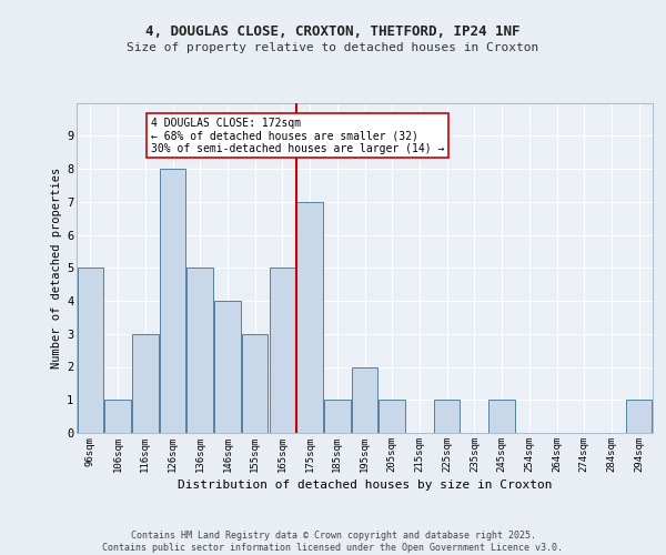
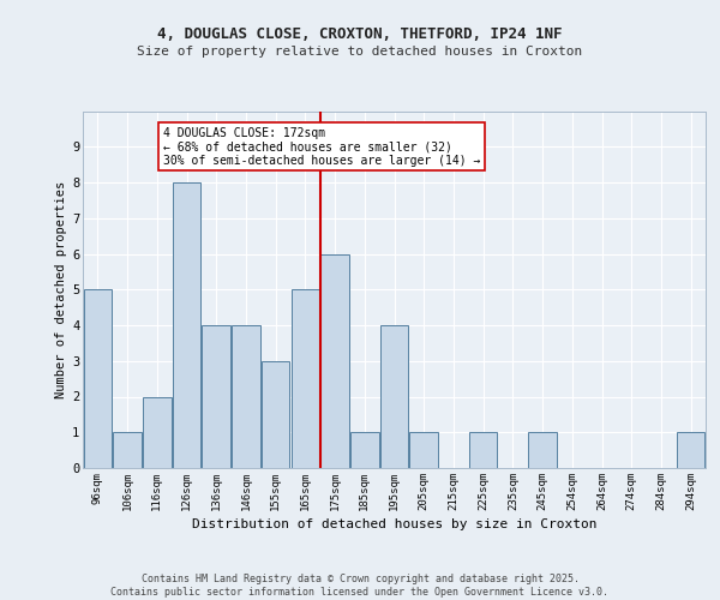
116sqm: 3 -> 2
136sqm: 5 -> 4
175sqm: 7 -> 6
195sqm: 2 -> 4
